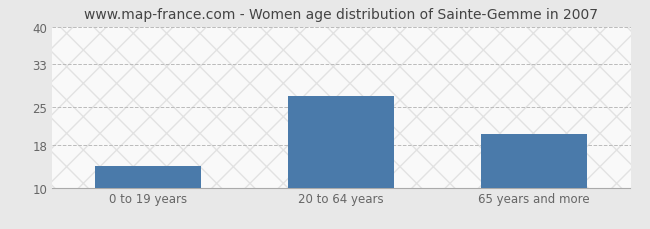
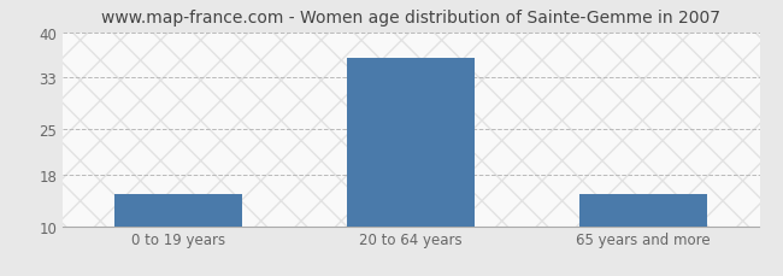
0 to 19 years: 14 -> 15
20 to 64 years: 27 -> 36
65 years and more: 20 -> 15
